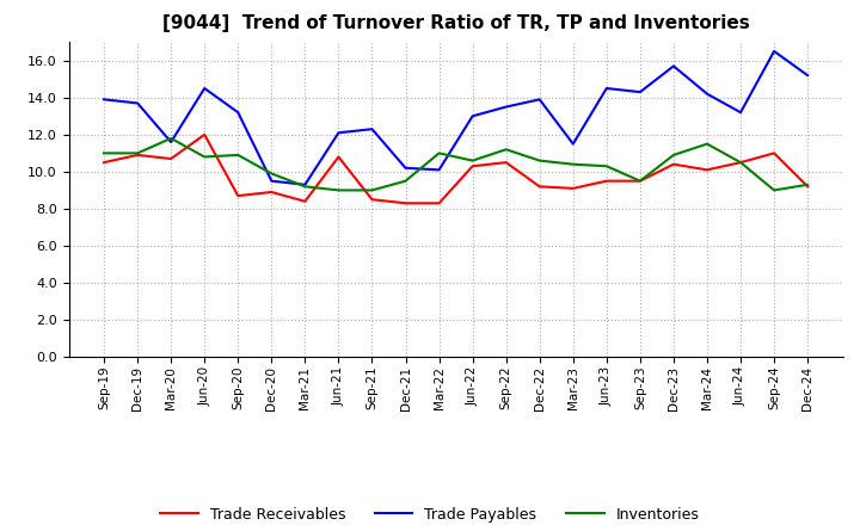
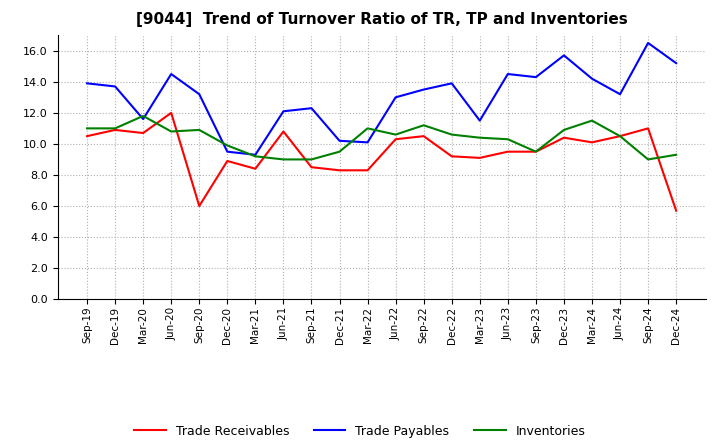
Trade Receivables/Sep-20: 8.7 -> 6.0
Trade Receivables/Dec-24: 9.2 -> 5.7
